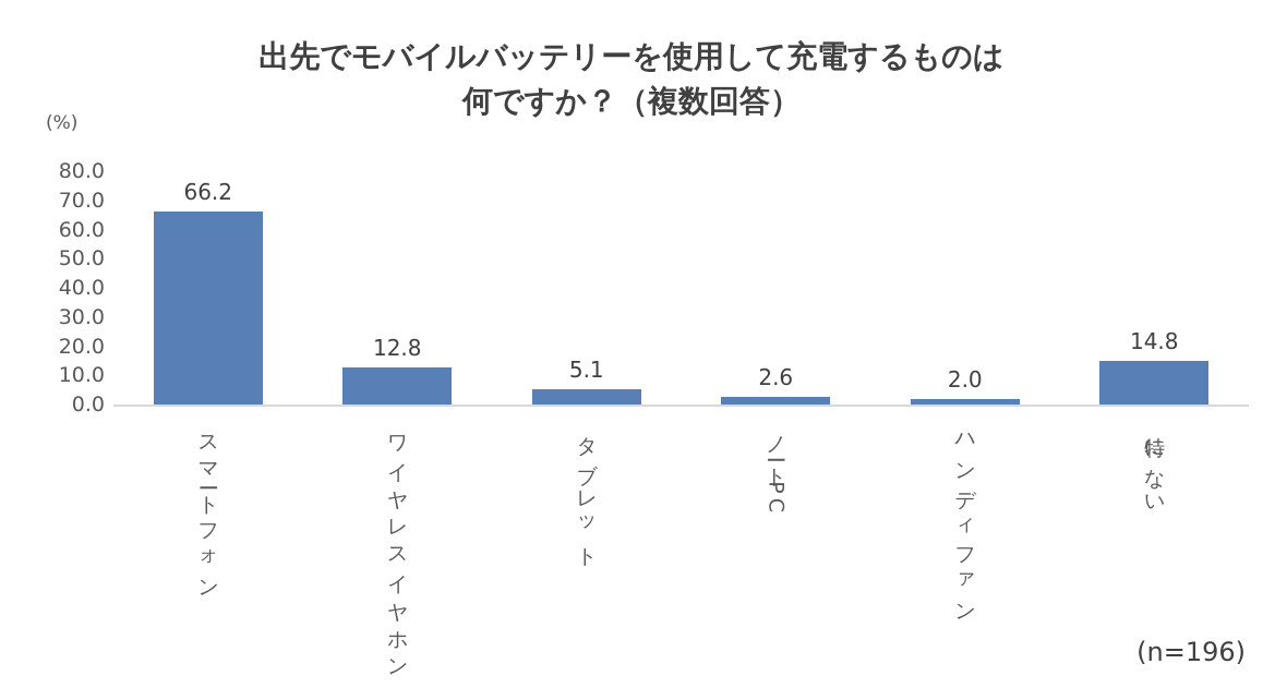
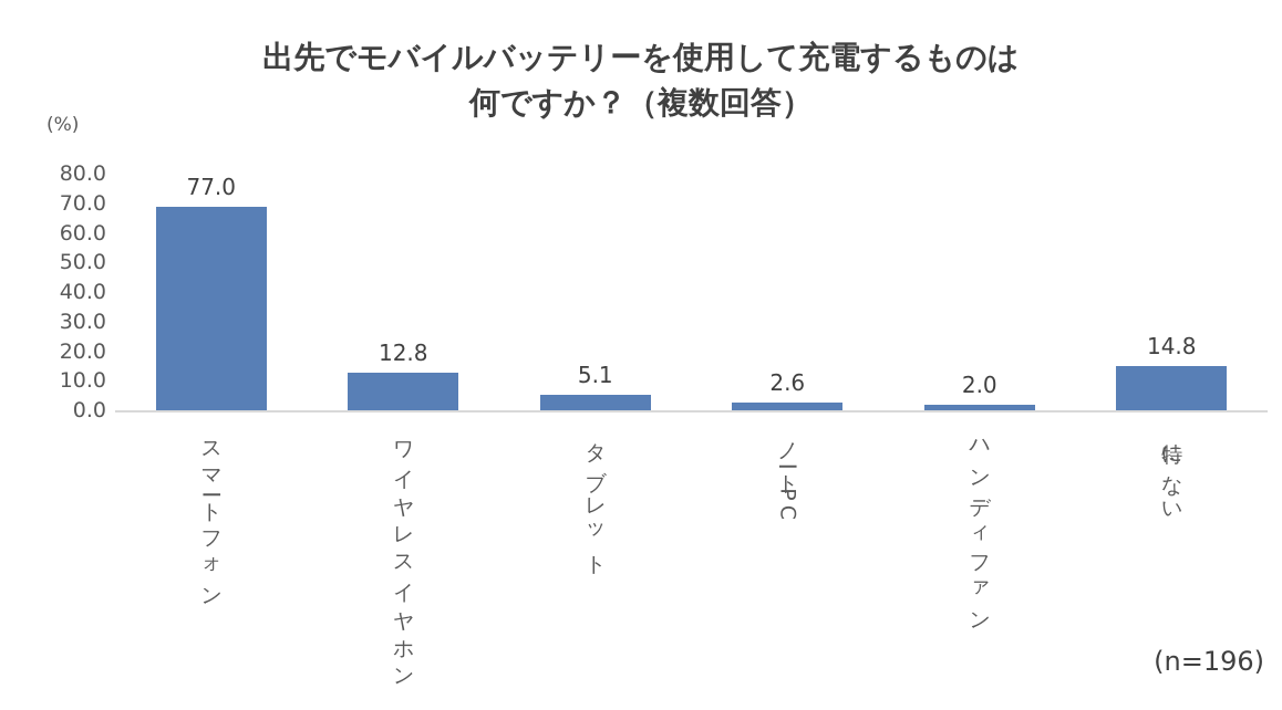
スマートフォン: 66.2 -> 77.0
